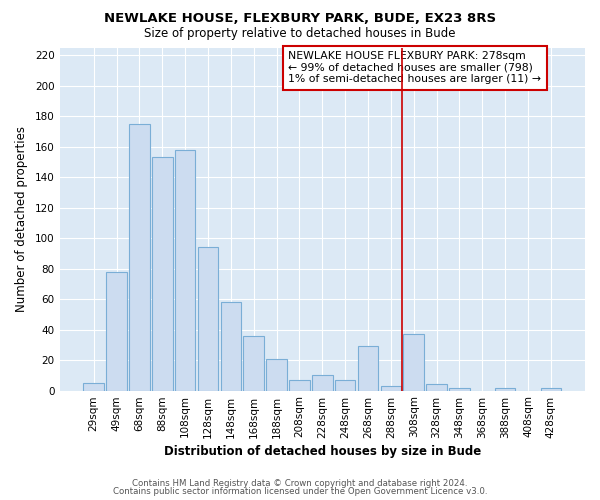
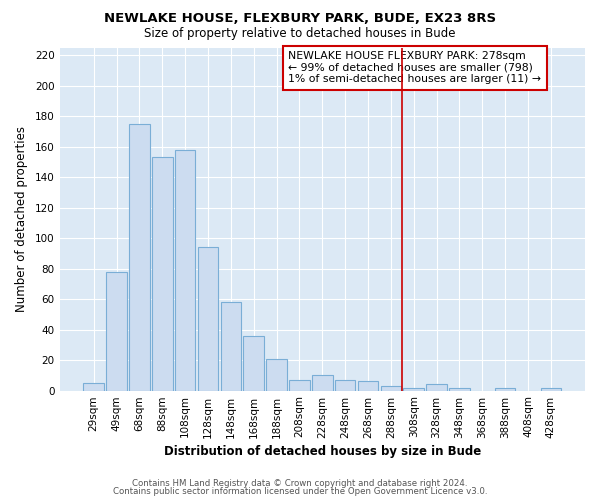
268sqm: 29 -> 6
308sqm: 37 -> 2
